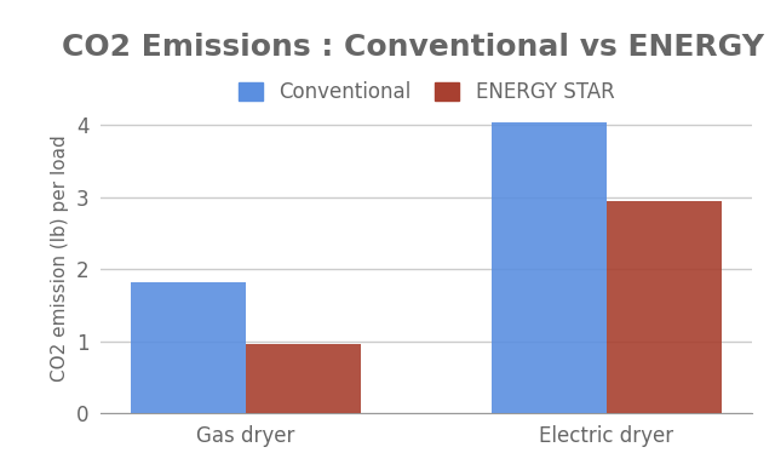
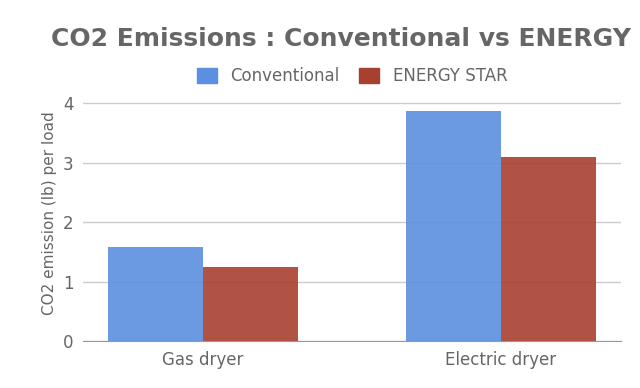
Conventional/Gas dryer: 1.82 -> 1.58
ENERGY STAR/Gas dryer: 0.96 -> 1.25
Conventional/Electric dryer: 4.04 -> 3.87
ENERGY STAR/Electric dryer: 2.94 -> 3.10
